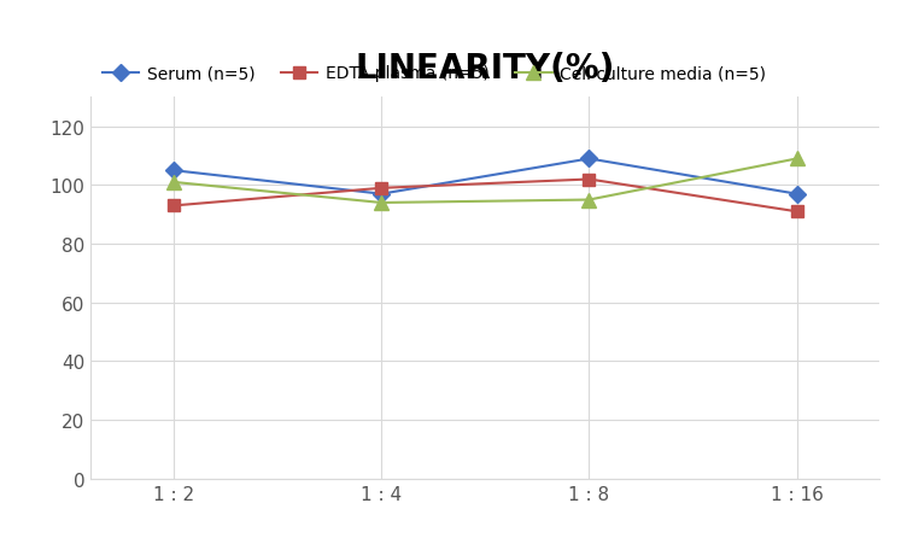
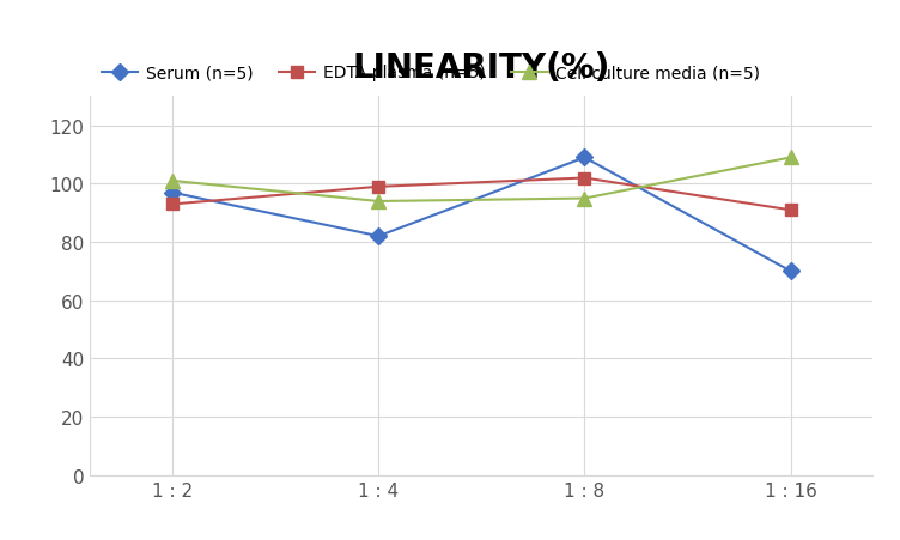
Serum (n=5)/1 : 2: 105 -> 97
Serum (n=5)/1 : 4: 97 -> 82
Serum (n=5)/1 : 16: 97 -> 70
